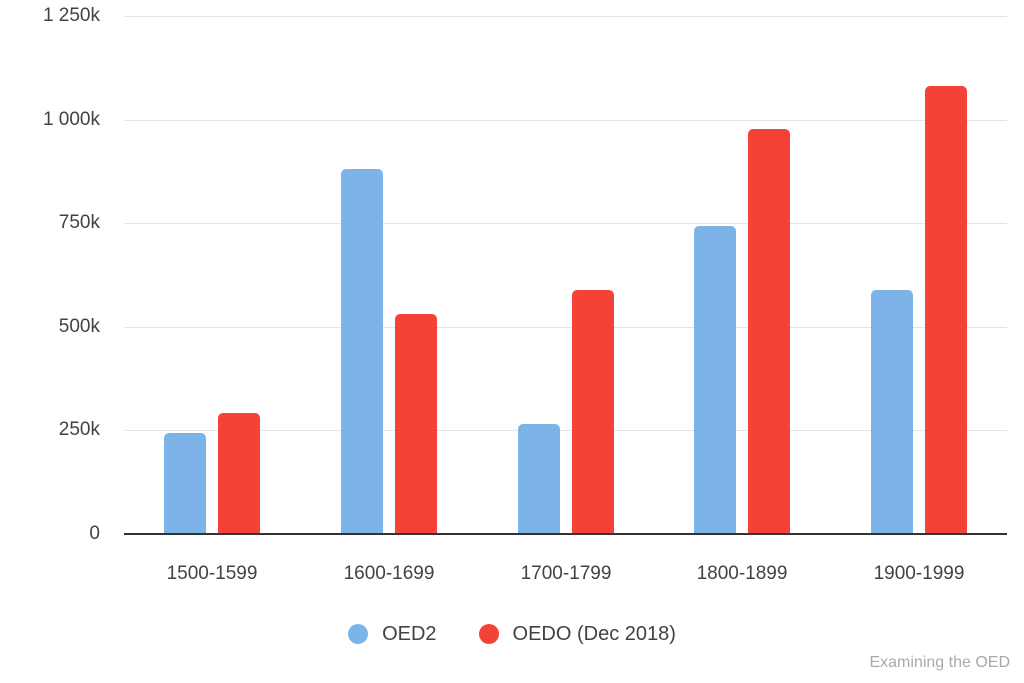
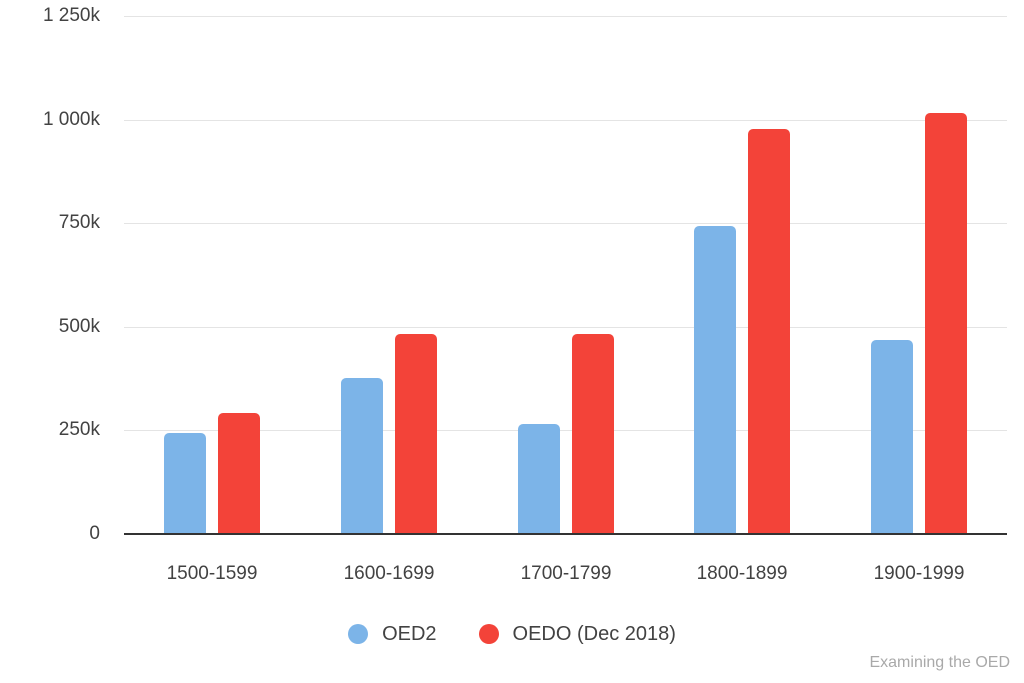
OED2/1600-1699: 880k -> 380k
OEDO (Dec 2018)/1600-1699: 530k -> 480k
OEDO (Dec 2018)/1700-1799: 590k -> 480k
OED2/1900-1999: 590k -> 470k
OEDO (Dec 2018)/1900-1999: 1080k -> 1020k
